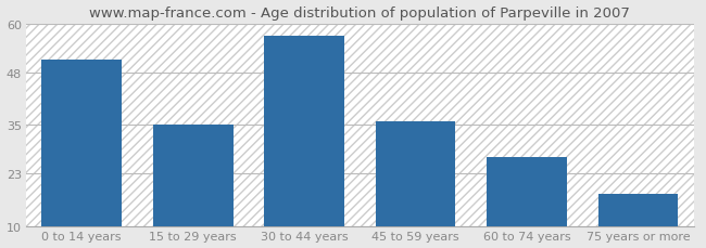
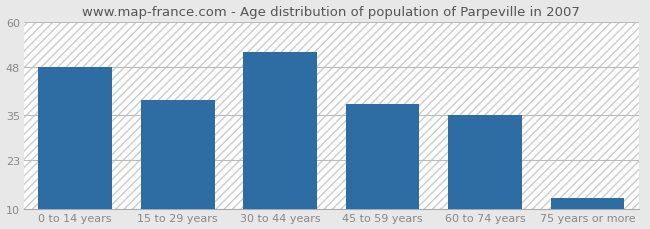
0 to 14 years: 51 -> 48
15 to 29 years: 35 -> 39
30 to 44 years: 57 -> 52
45 to 59 years: 36 -> 38
60 to 74 years: 27 -> 35
75 years or more: 18 -> 13
